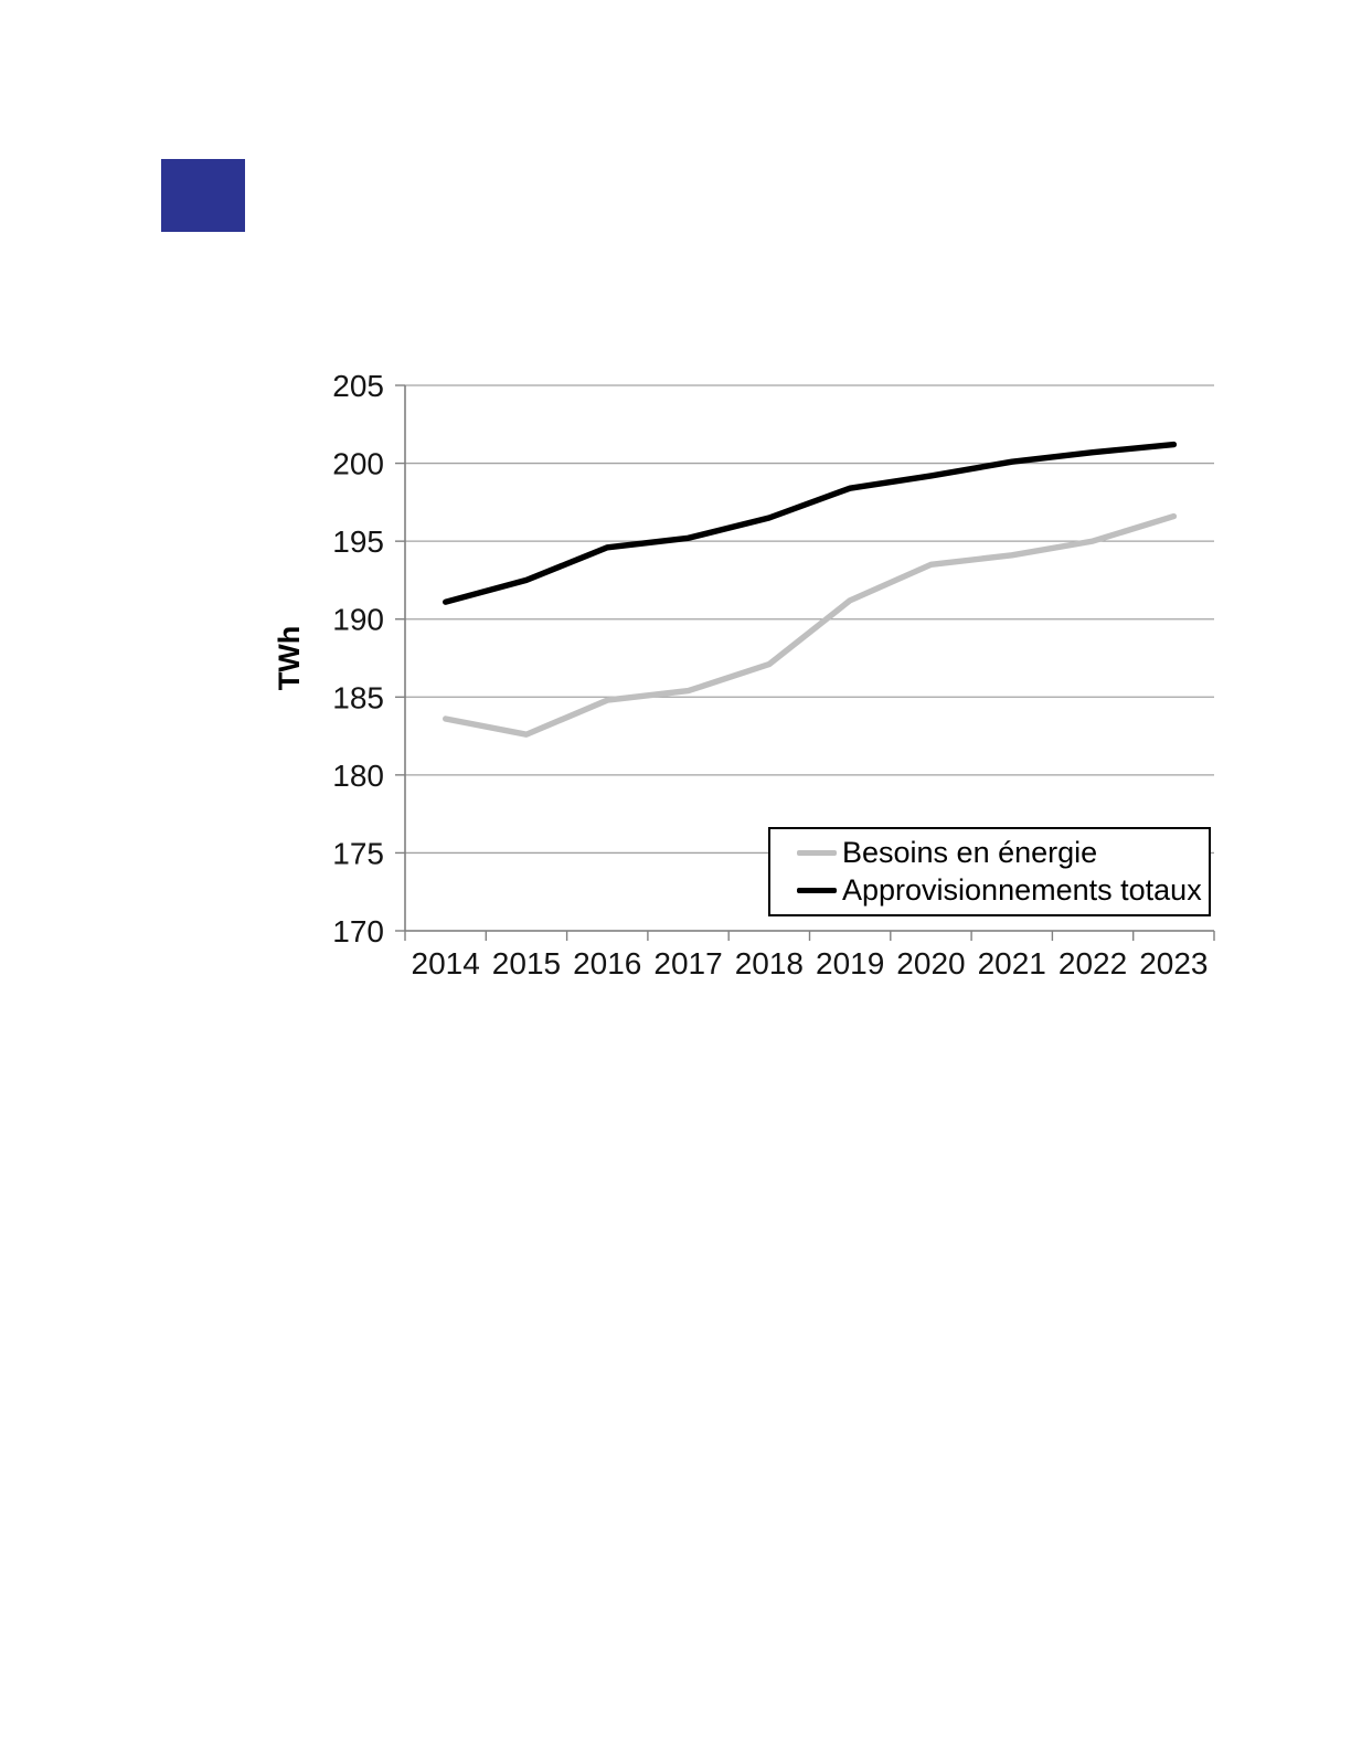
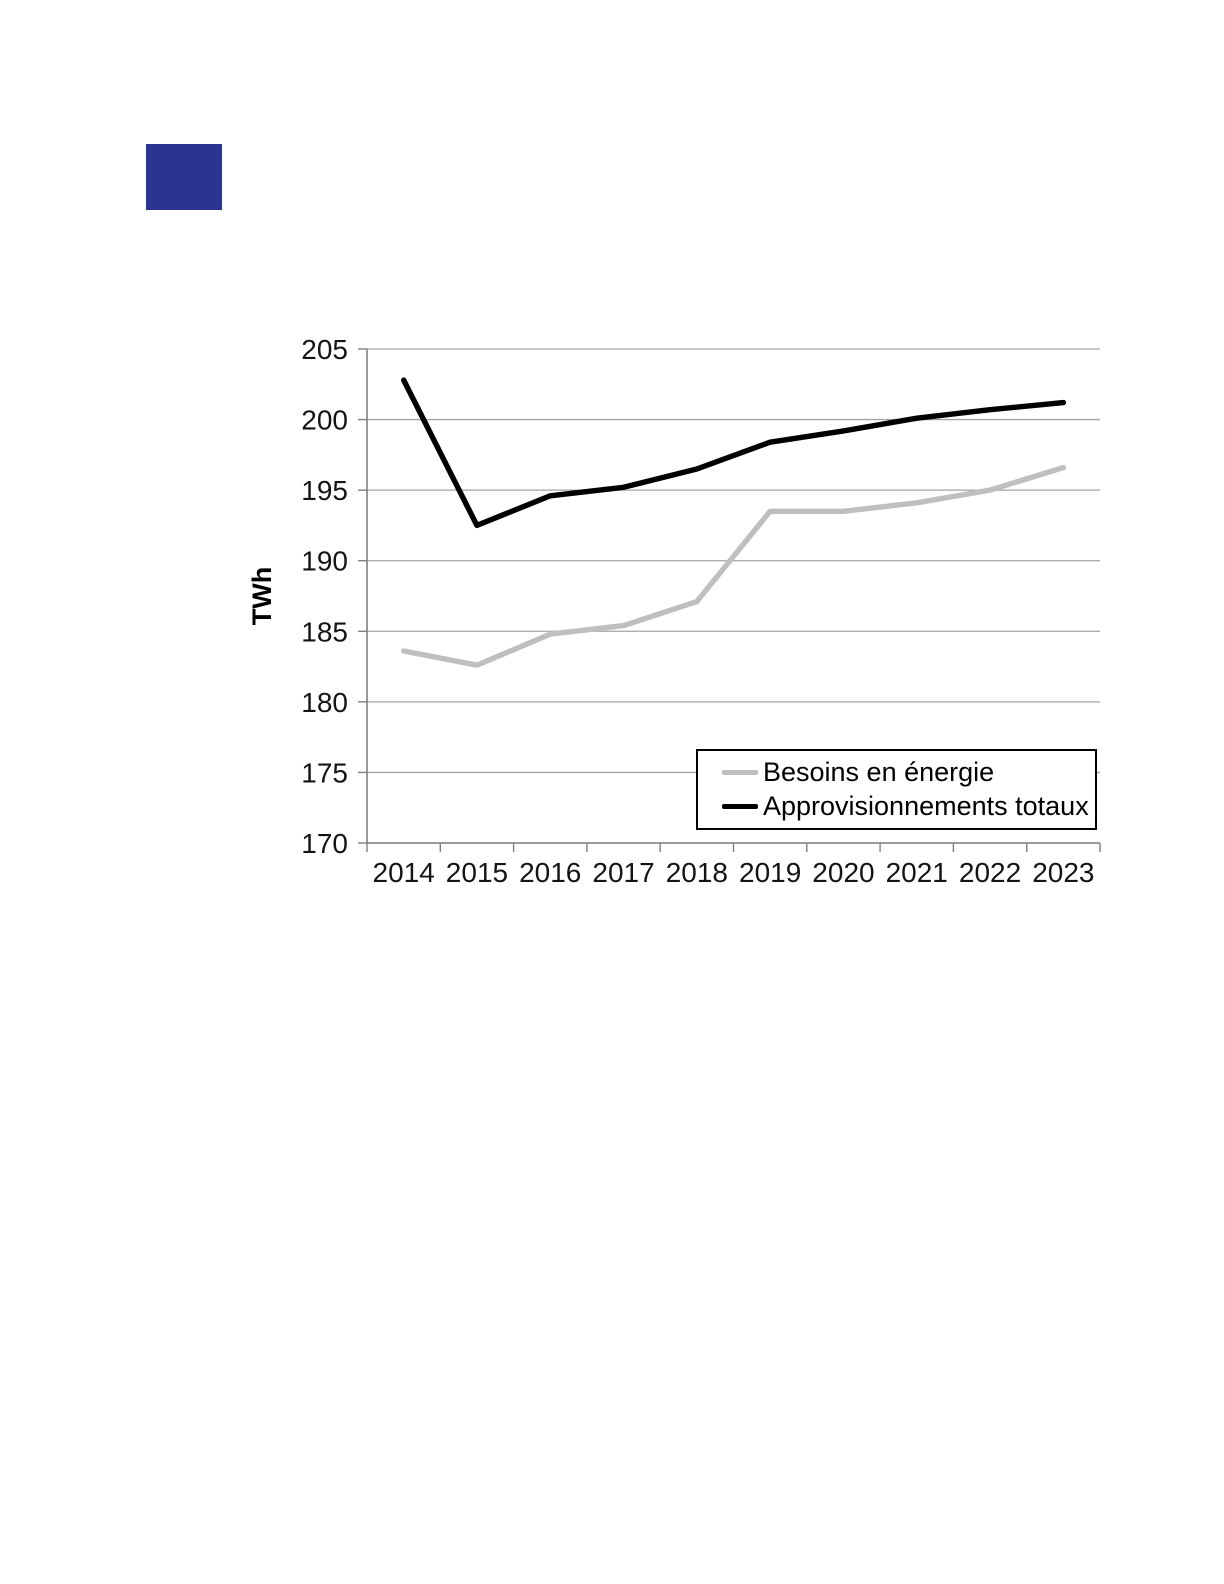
Approvisionnements totaux/2014: 191.1 -> 202.8
Besoins en énergie/2019: 191.2 -> 193.5
